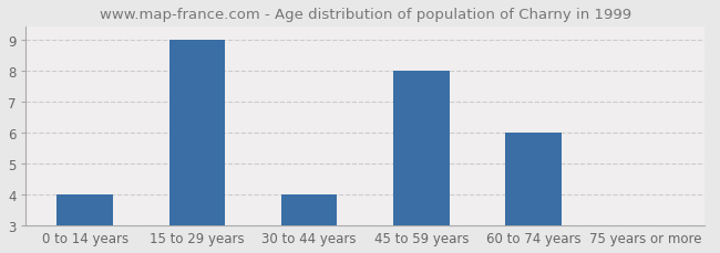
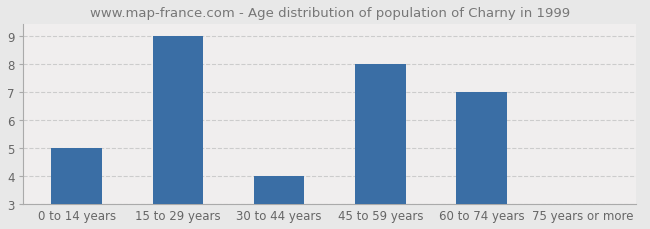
0 to 14 years: 4 -> 5
60 to 74 years: 6 -> 7
